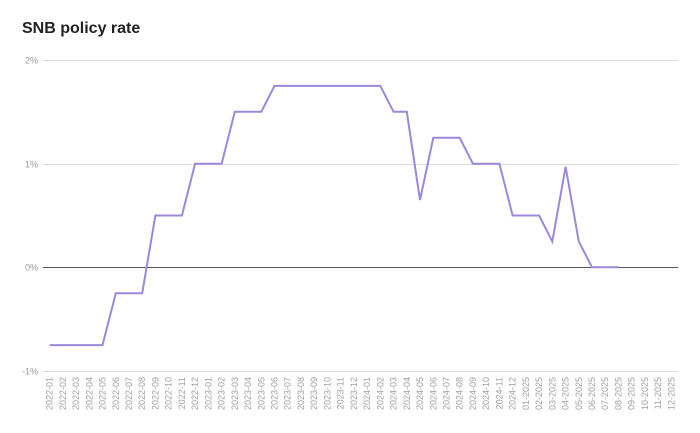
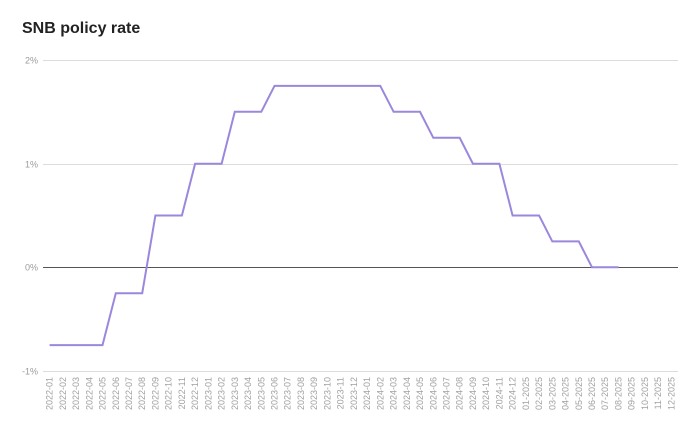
2024-05: 0.65% -> 1.50%
04-2025: 0.97% -> 0.25%
